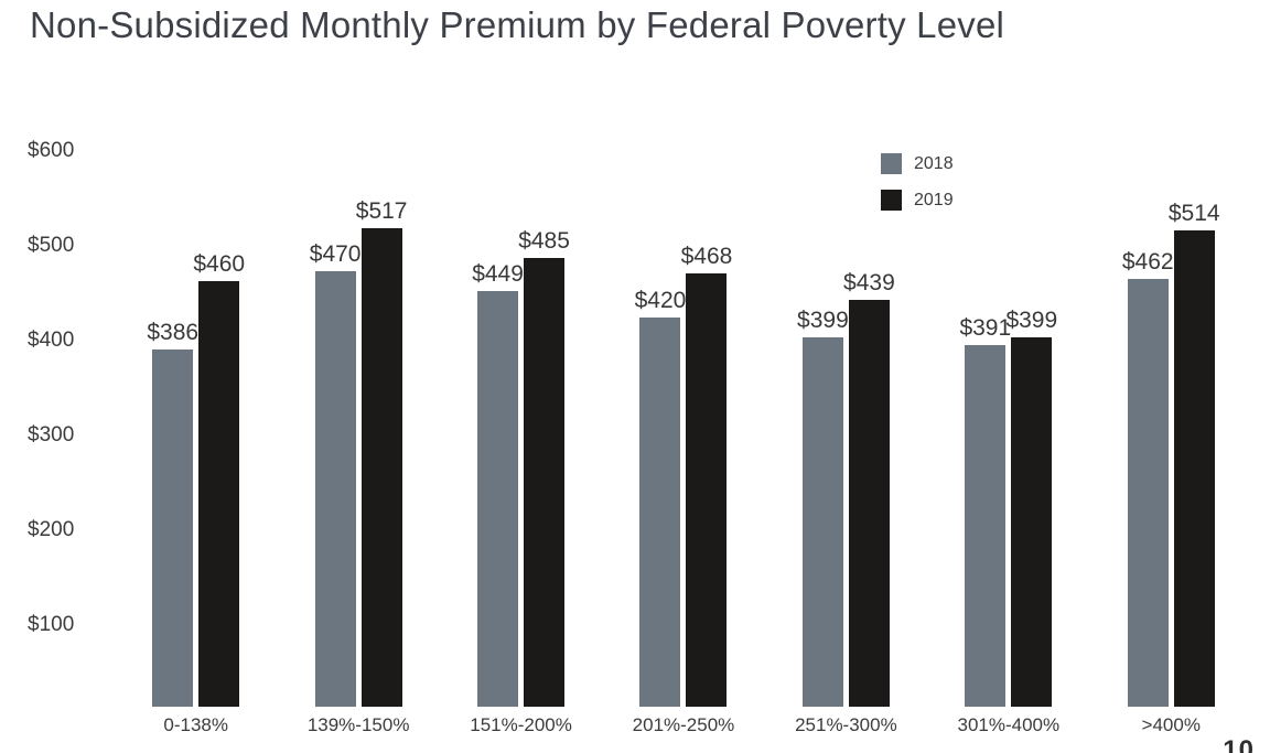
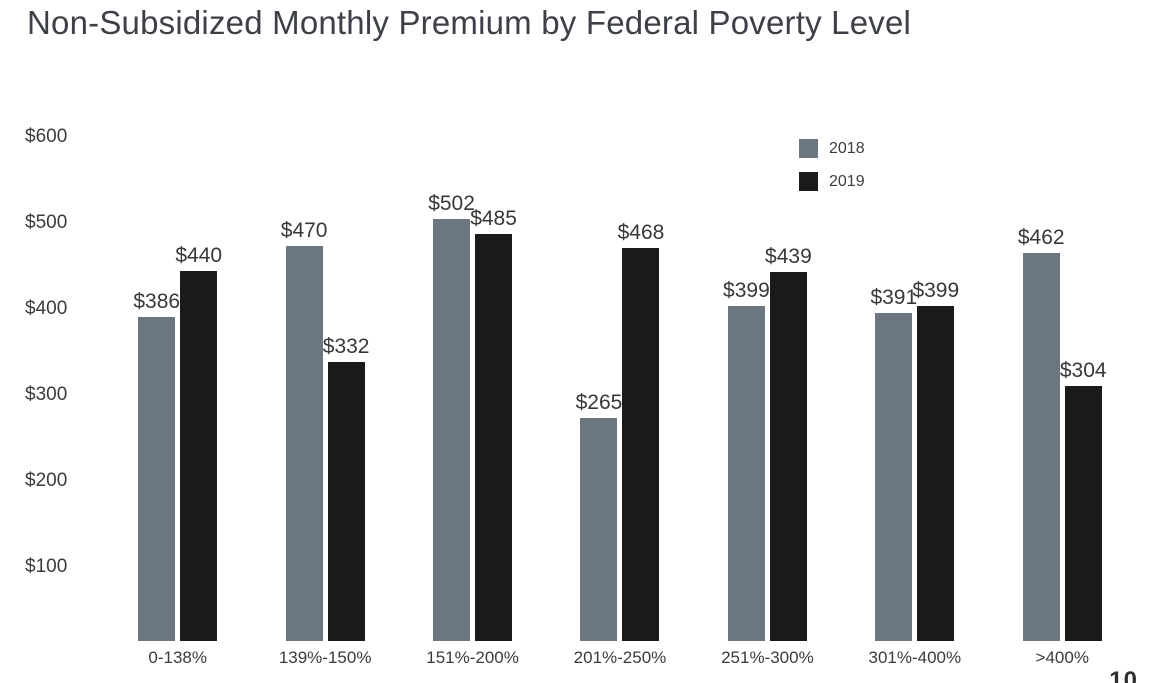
2019/0-138%: $460 -> $440
2019/139%-150%: $517 -> $332
2018/151%-200%: $449 -> $502
2018/201%-250%: $420 -> $265
2019/>400%: $514 -> $304
